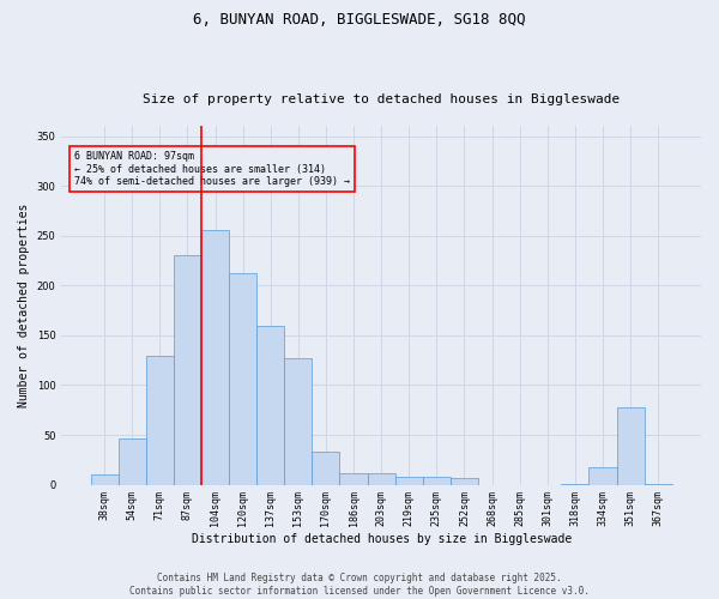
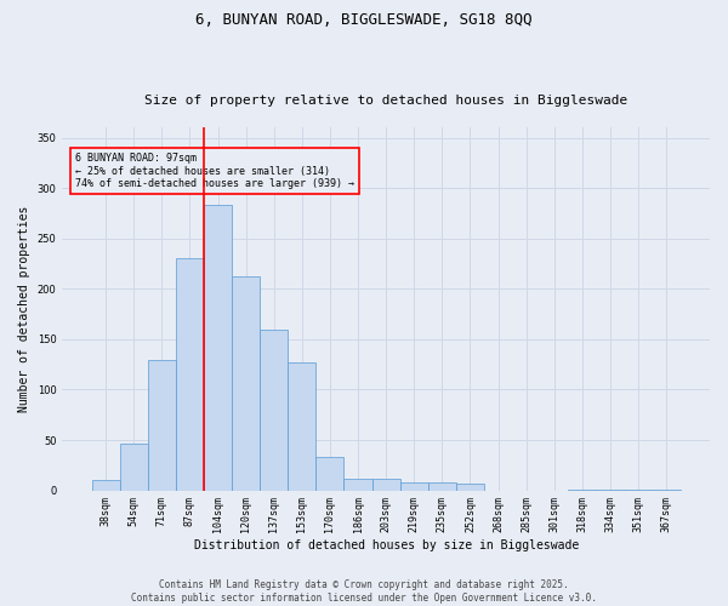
104sqm: 256 -> 284
334sqm: 18 -> 1
351sqm: 78 -> 1
